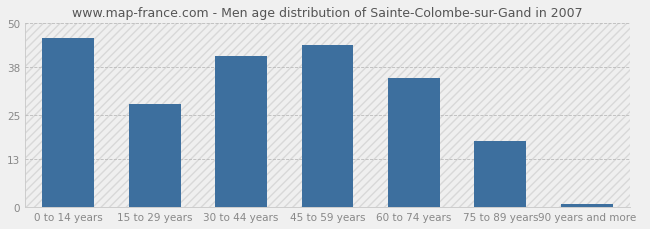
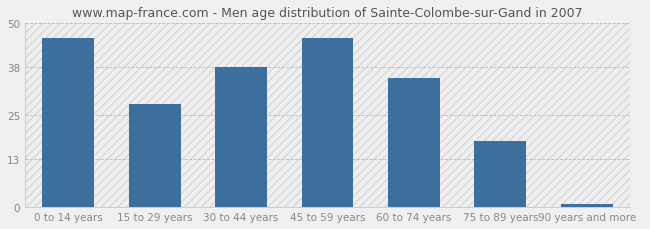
30 to 44 years: 41 -> 38
45 to 59 years: 44 -> 46
